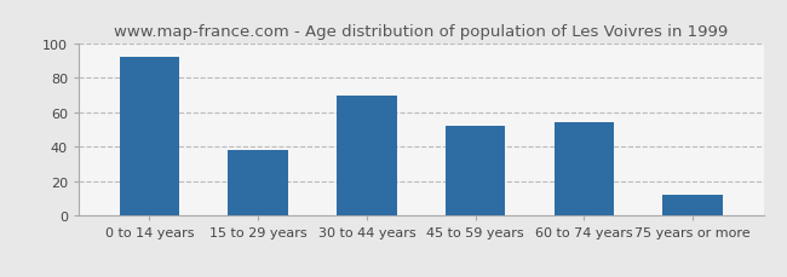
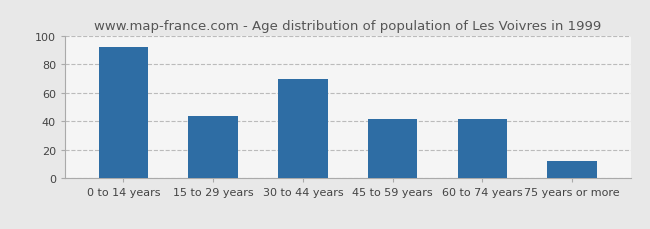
15 to 29 years: 38 -> 44
45 to 59 years: 52 -> 42
60 to 74 years: 54 -> 42
